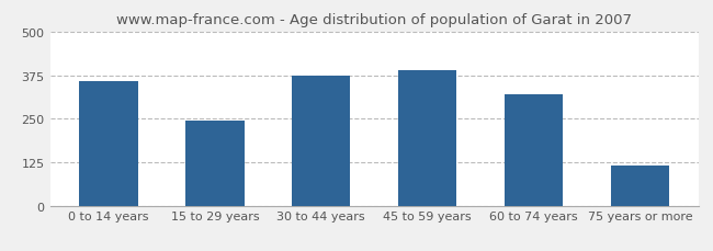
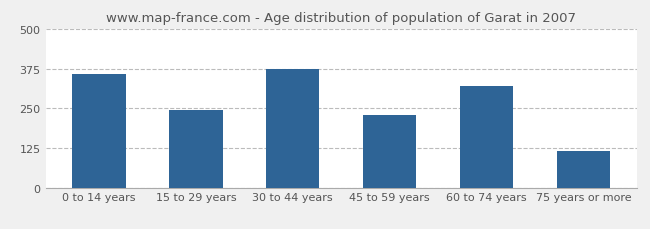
45 to 59 years: 390 -> 230
